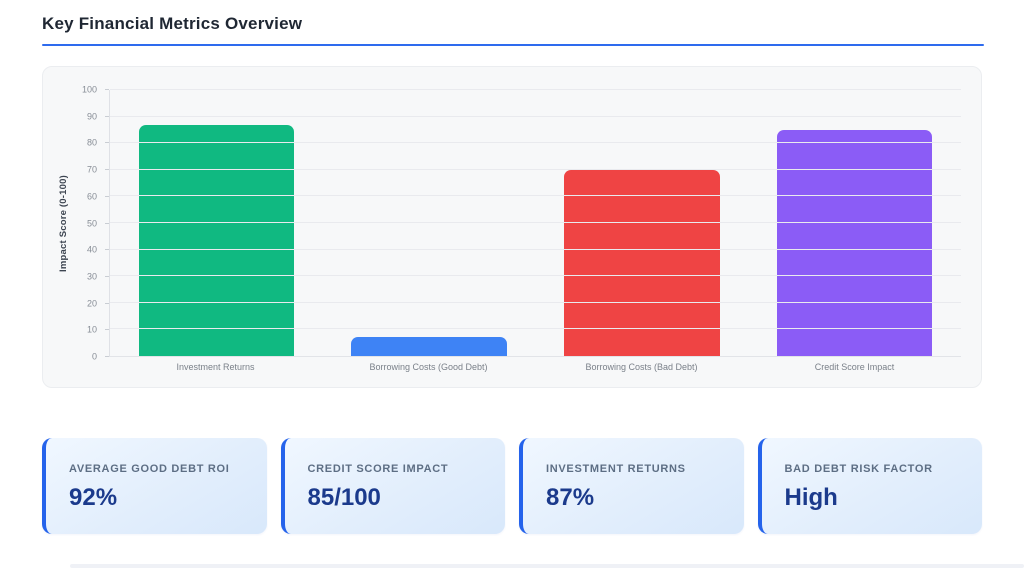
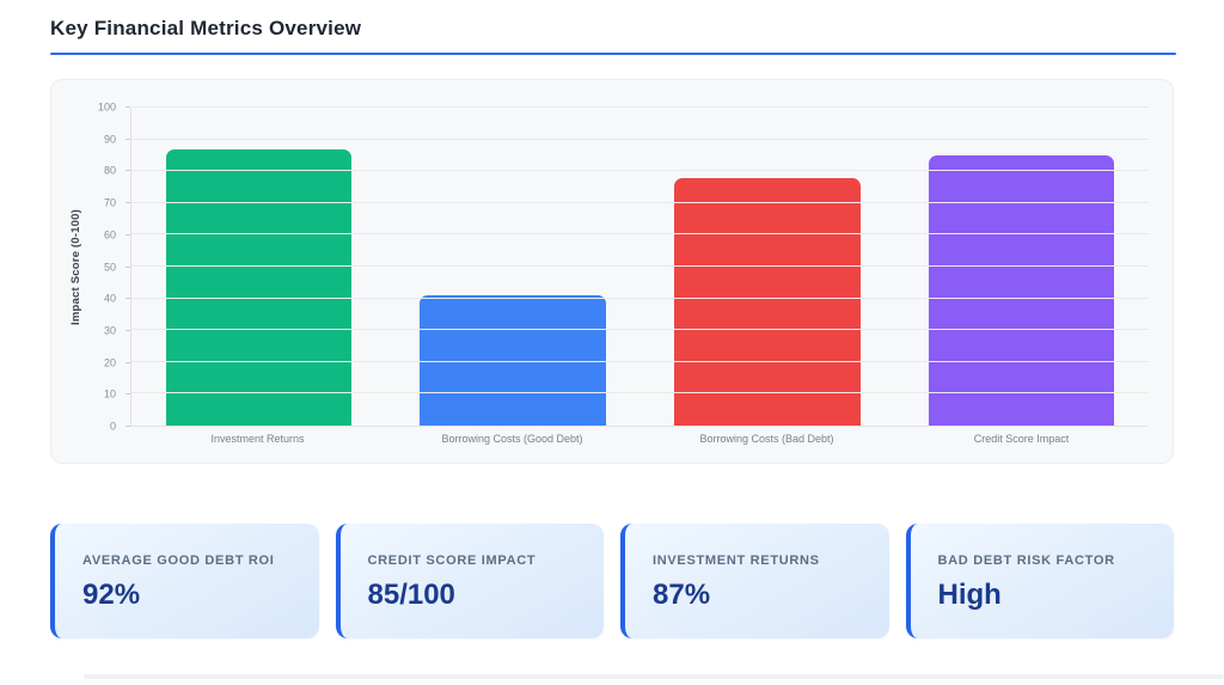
Borrowing Costs (Good Debt): 7 -> 41
Borrowing Costs (Bad Debt): 70 -> 78
